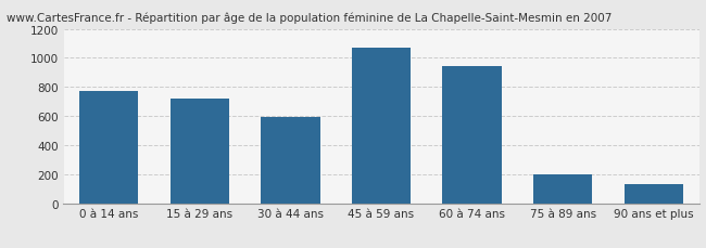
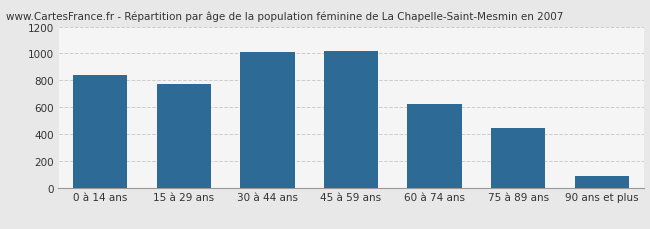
0 à 14 ans: 770 -> 840
15 à 29 ans: 720 -> 780
30 à 44 ans: 590 -> 1010
45 à 59 ans: 1070 -> 1020
60 à 74 ans: 940 -> 630
75 à 89 ans: 200 -> 450
90 ans et plus: 130 -> 90
